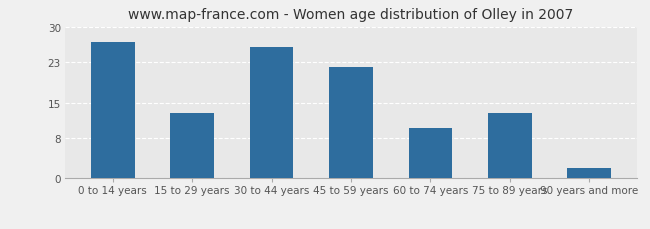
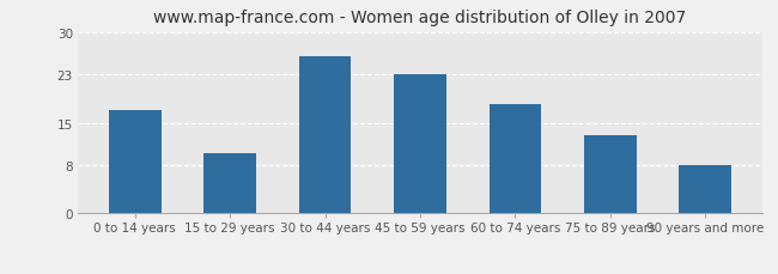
0 to 14 years: 27 -> 17
15 to 29 years: 13 -> 10
45 to 59 years: 22 -> 23
60 to 74 years: 10 -> 18
90 years and more: 2 -> 8
